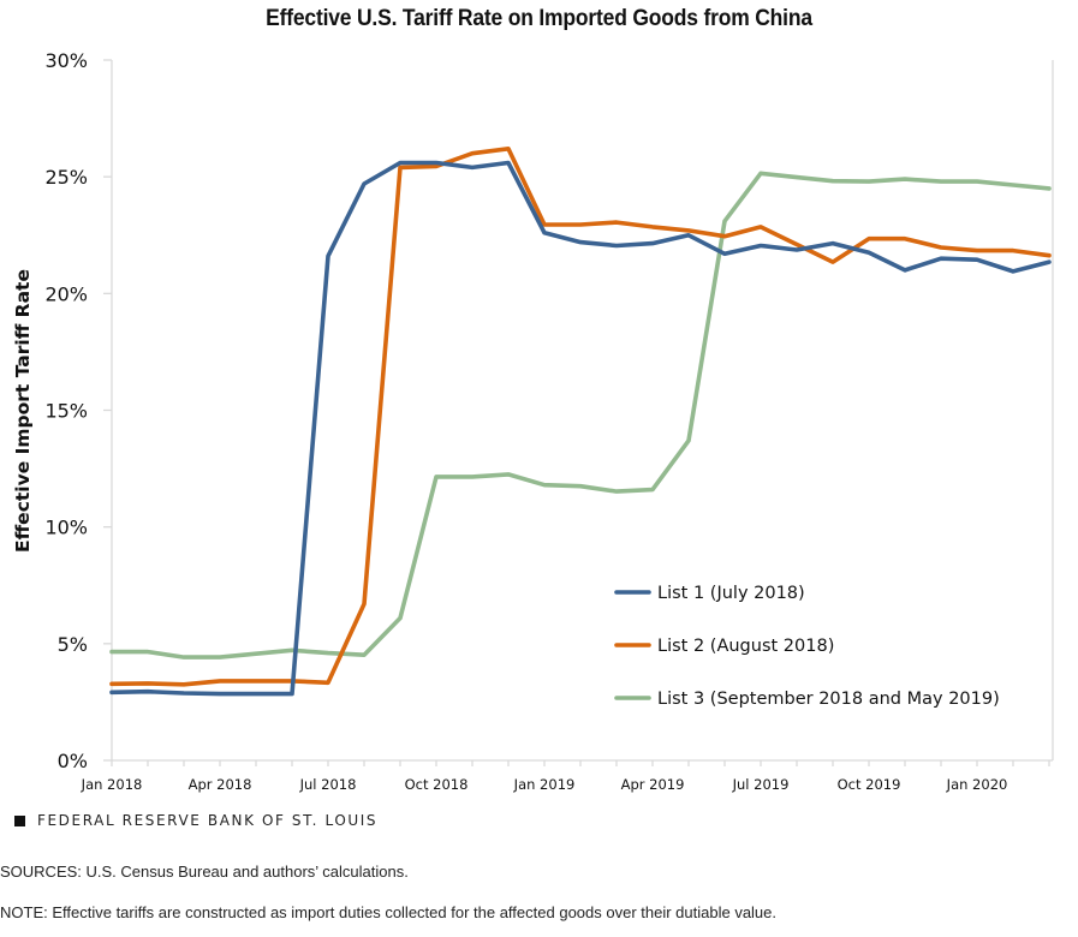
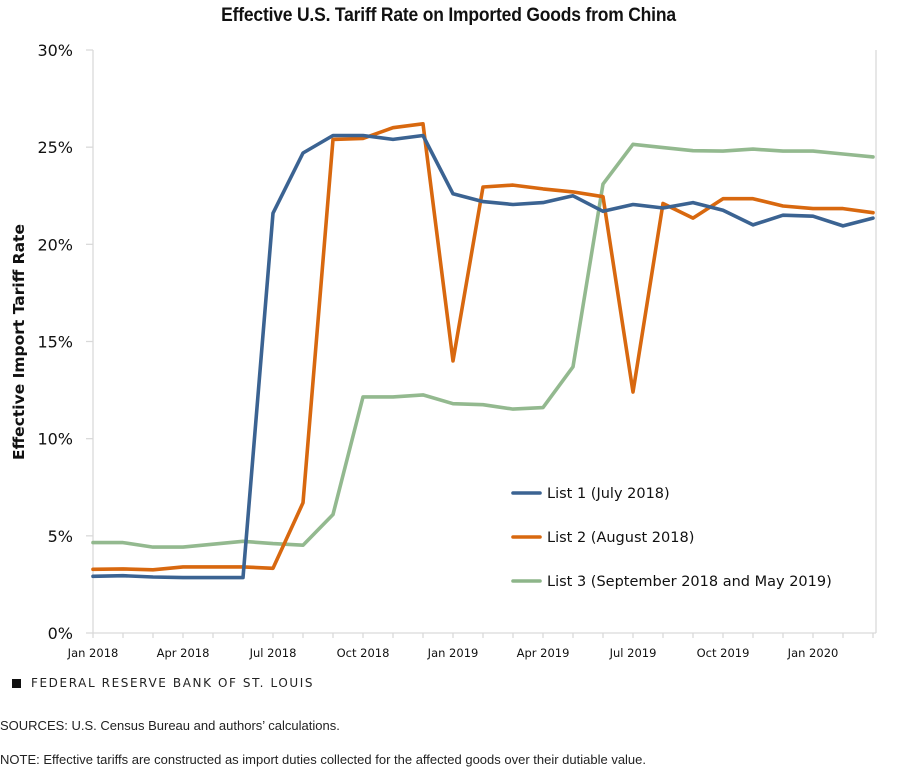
List 2 (August 2018)/Jan 2019: 22.9% -> 14.0%
List 2 (August 2018)/Jul 2019: 22.9% -> 12.4%
